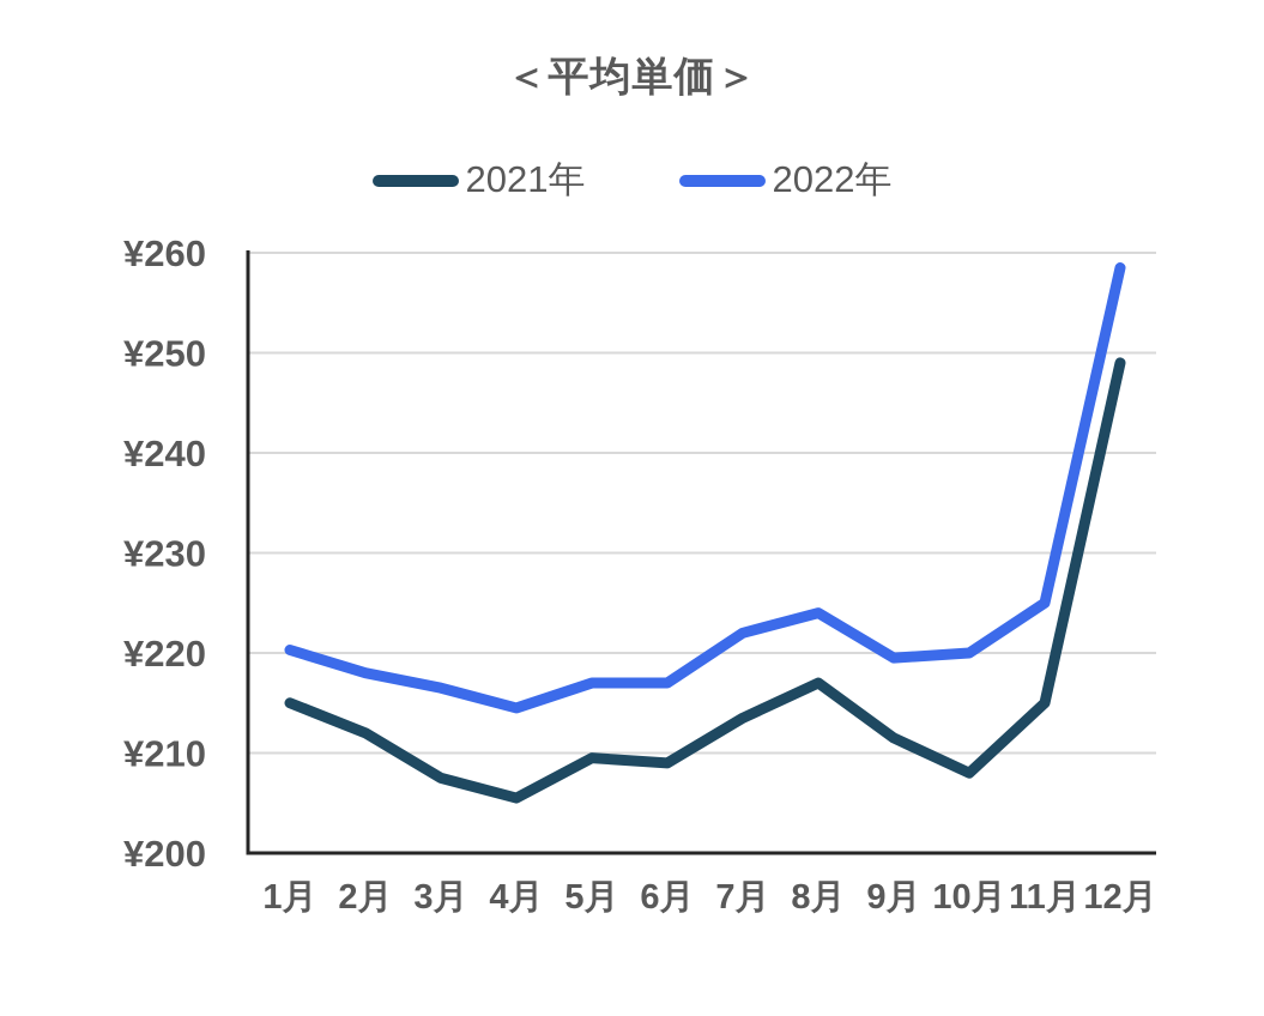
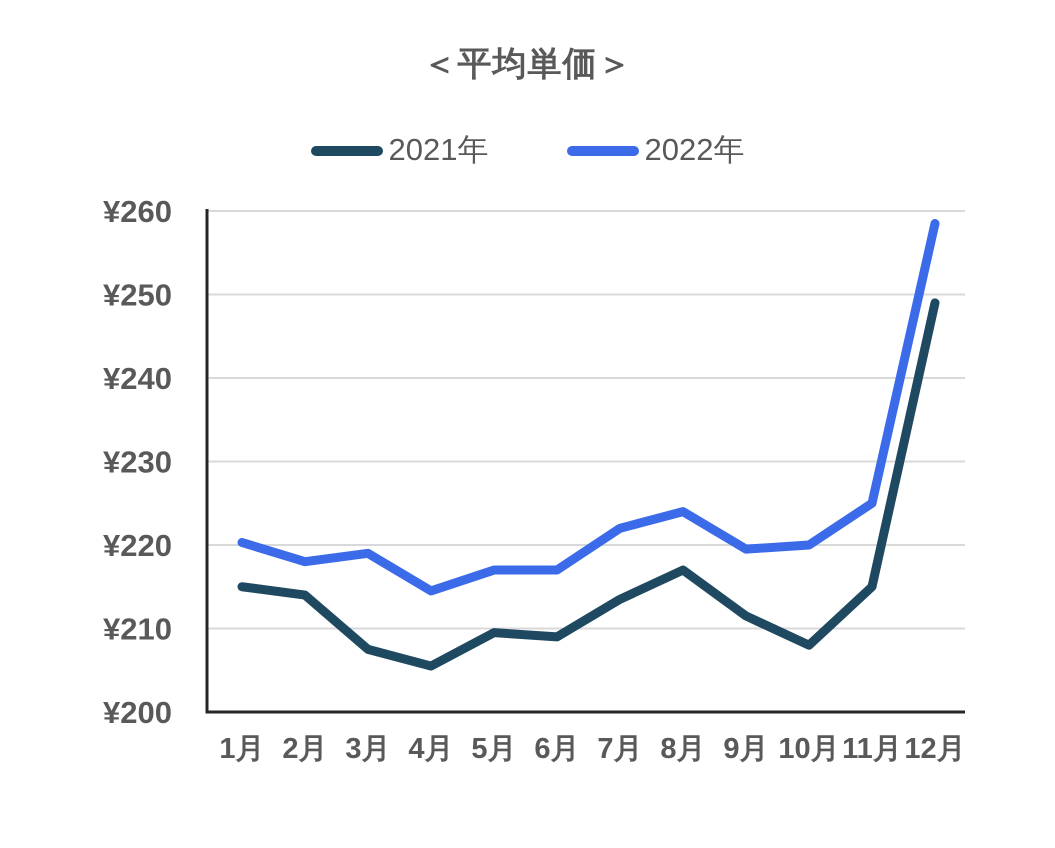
2021年/2月: ¥212 -> ¥214
2022年/3月: ¥216 -> ¥219
